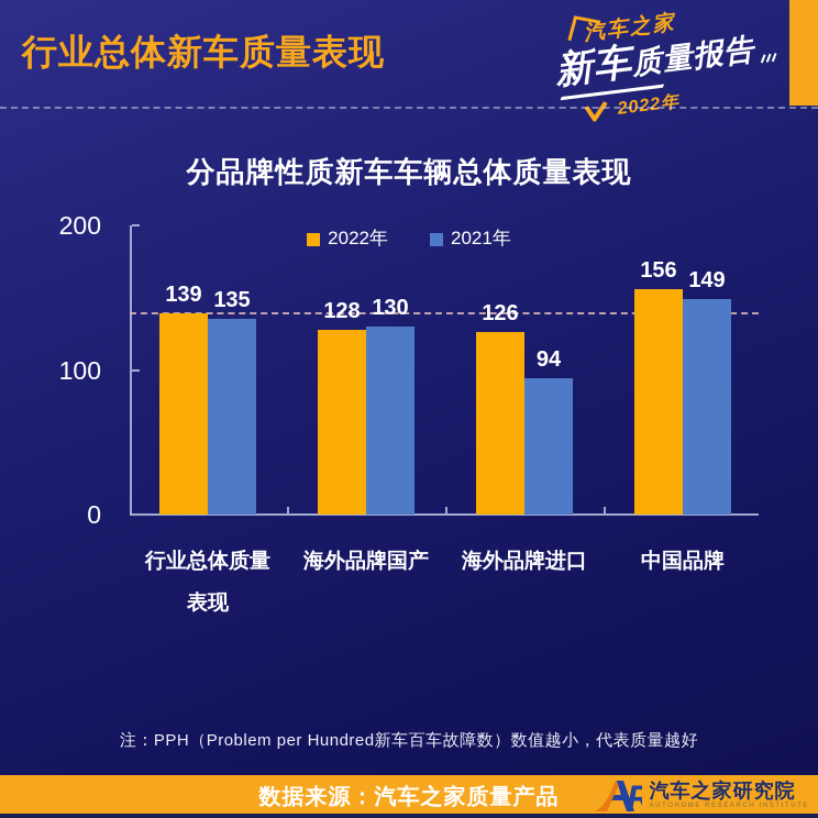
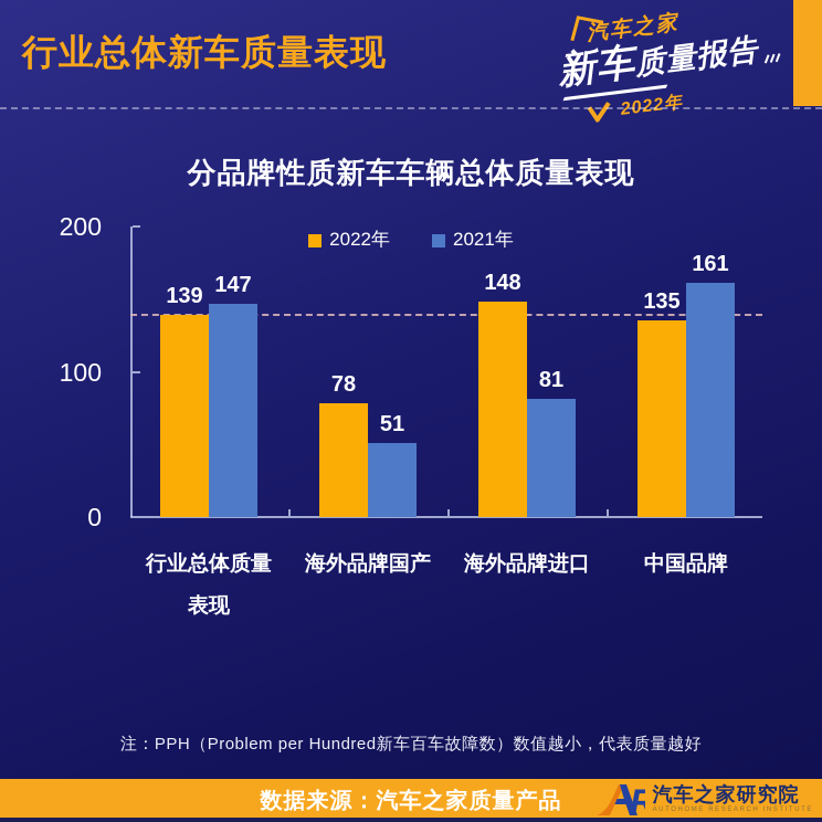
2021年/行业总体质量表现: 135 -> 147
2022年/海外品牌国产: 128 -> 78
2021年/海外品牌国产: 130 -> 51
2022年/海外品牌进口: 126 -> 148
2021年/海外品牌进口: 94 -> 81
2022年/中国品牌: 156 -> 135
2021年/中国品牌: 149 -> 161
